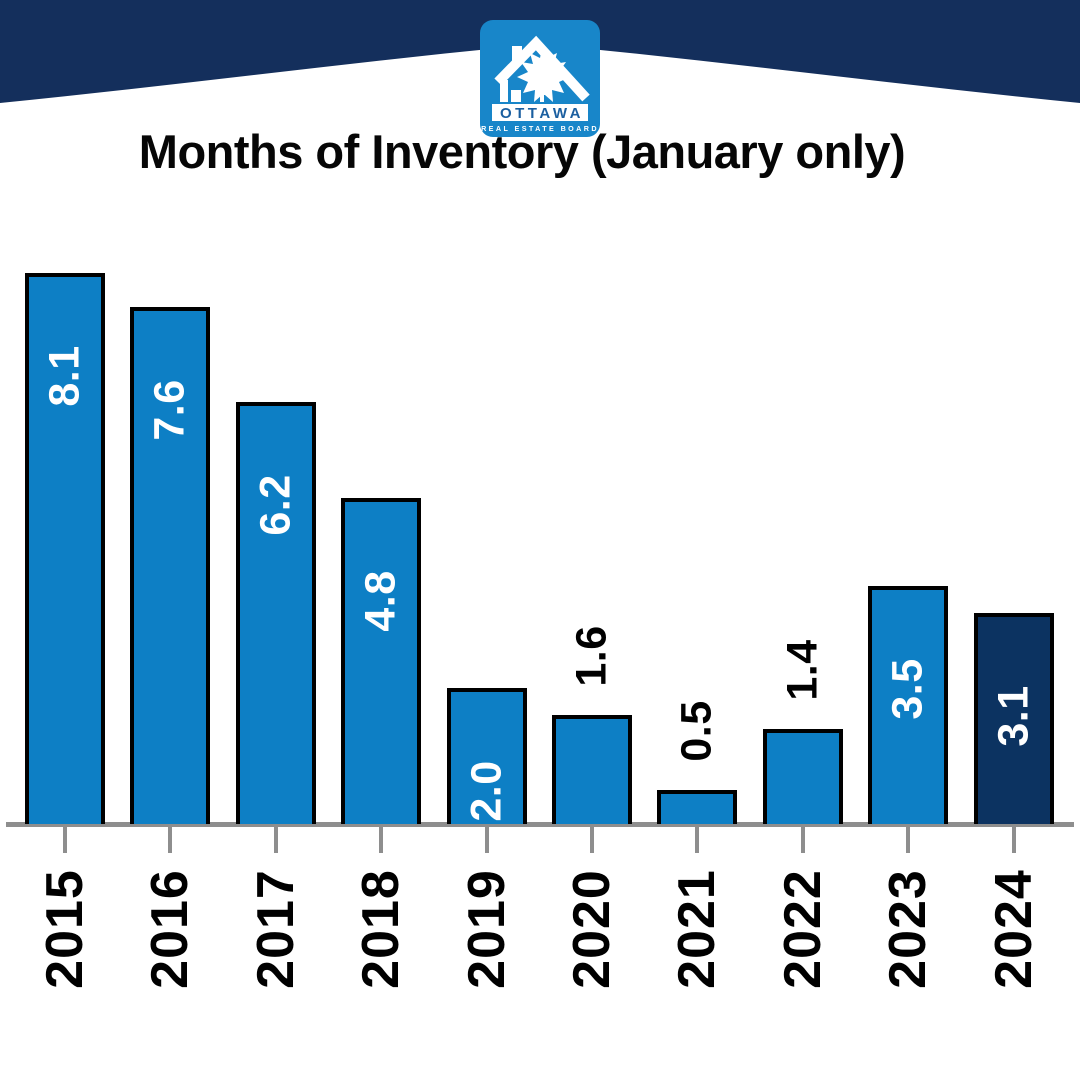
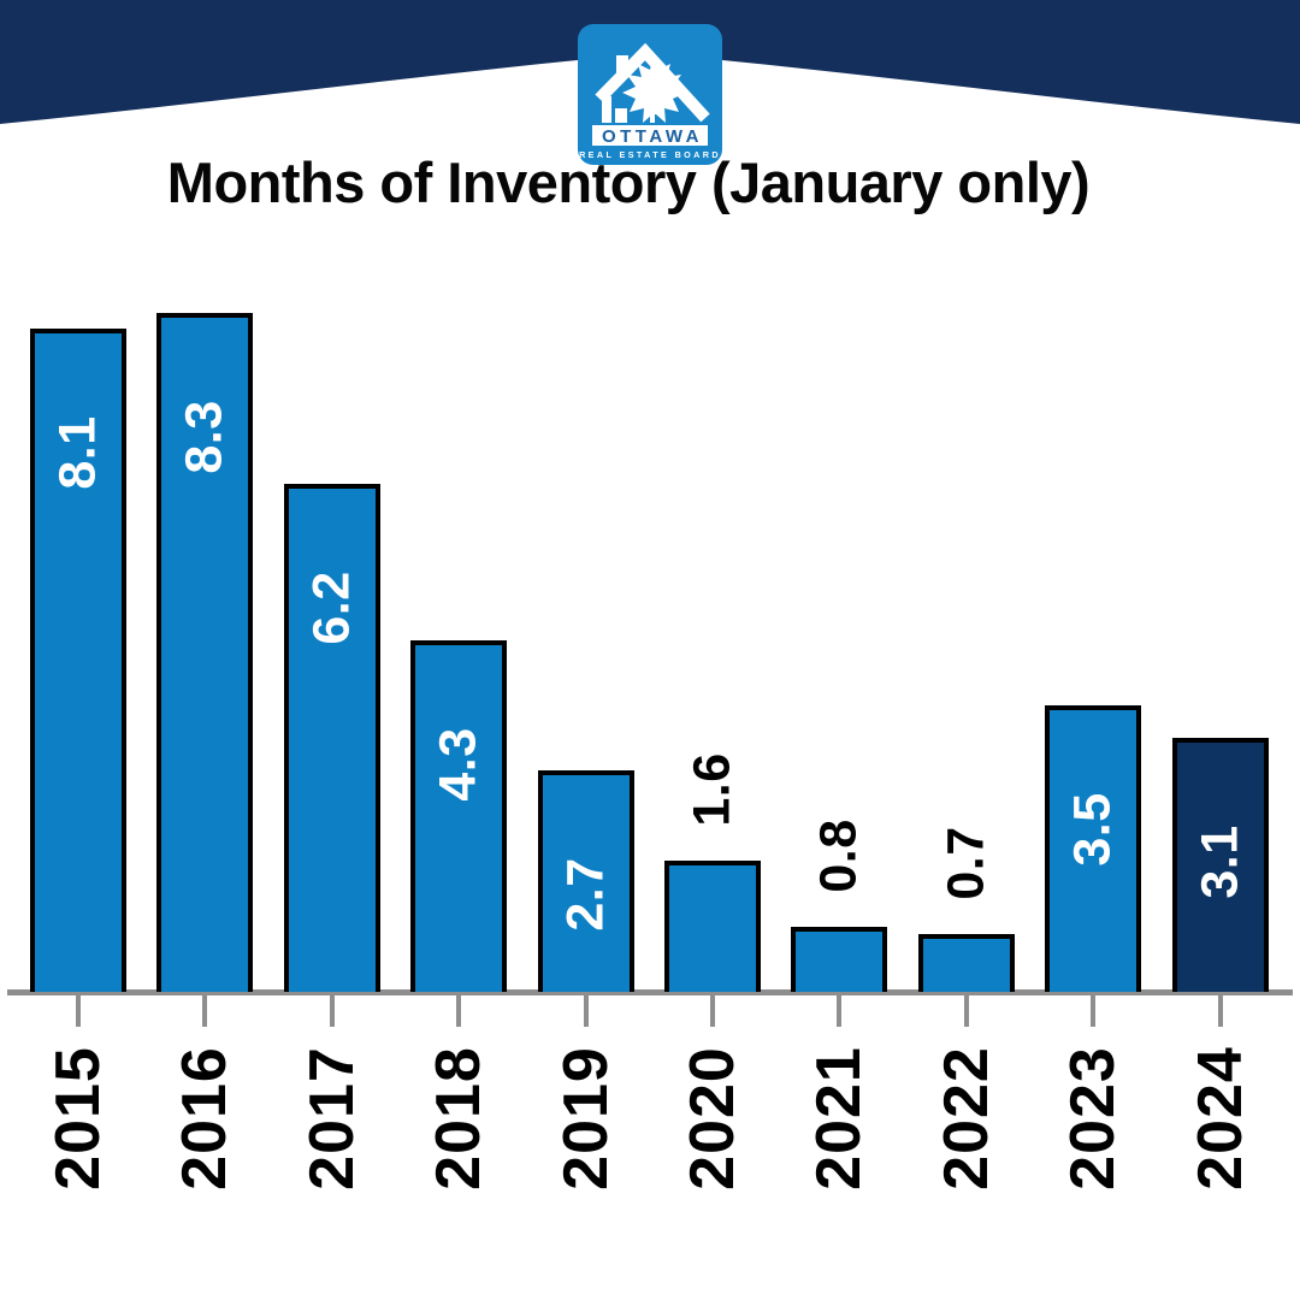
2016: 7.6 -> 8.3
2018: 4.8 -> 4.3
2019: 2.0 -> 2.7
2021: 0.5 -> 0.8
2022: 1.4 -> 0.7
